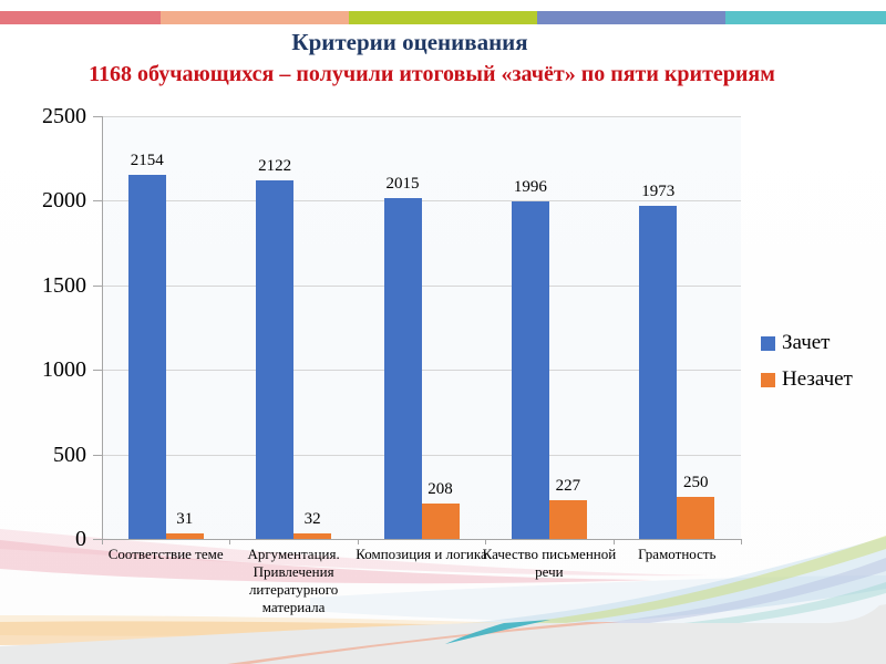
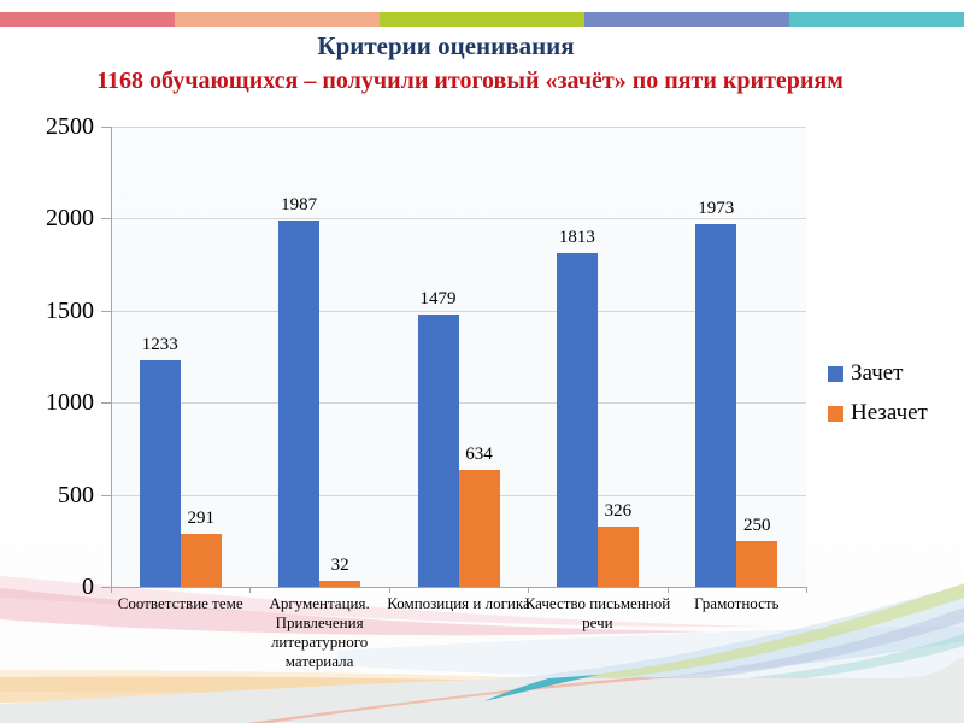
Зачет/Соответствие теме: 2154 -> 1233
Незачет/Соответствие теме: 31 -> 291
Зачет/Аргументация. Привлечения литературного материала: 2122 -> 1987
Зачет/Композиция и логика: 2015 -> 1479
Незачет/Композиция и логика: 208 -> 634
Зачет/Качество письменной речи: 1996 -> 1813
Незачет/Качество письменной речи: 227 -> 326
